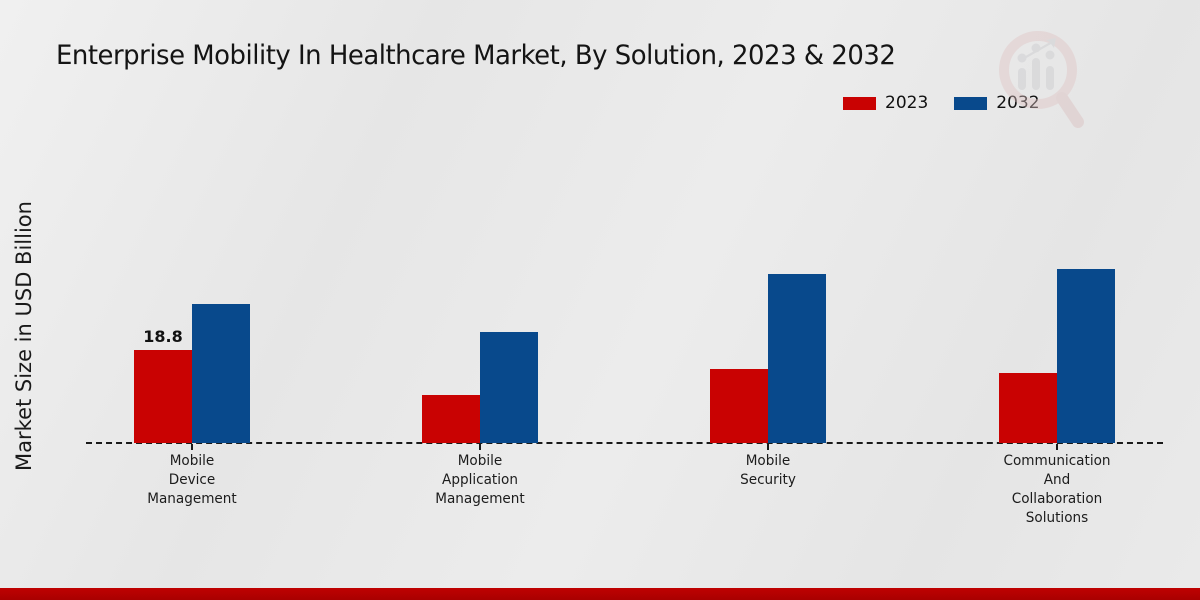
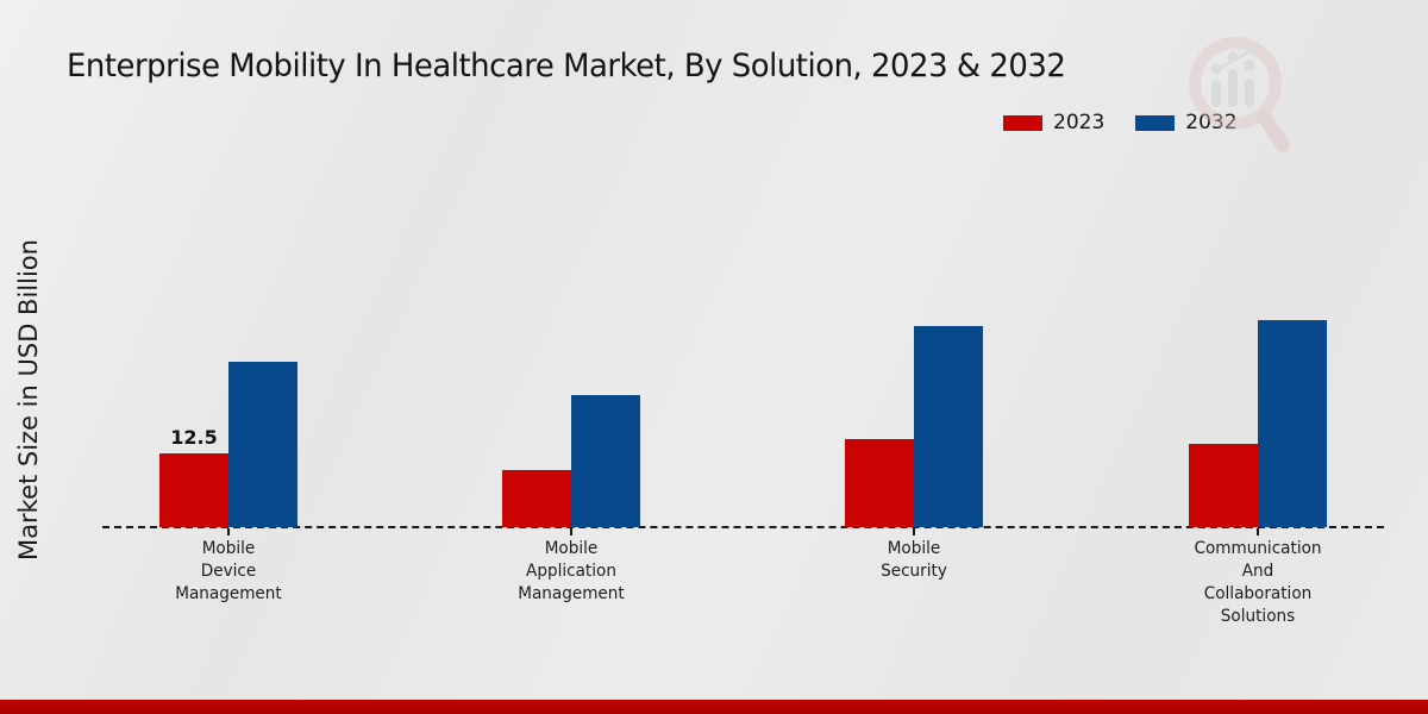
2023/Mobile Device Management: 18.8 -> 12.5
